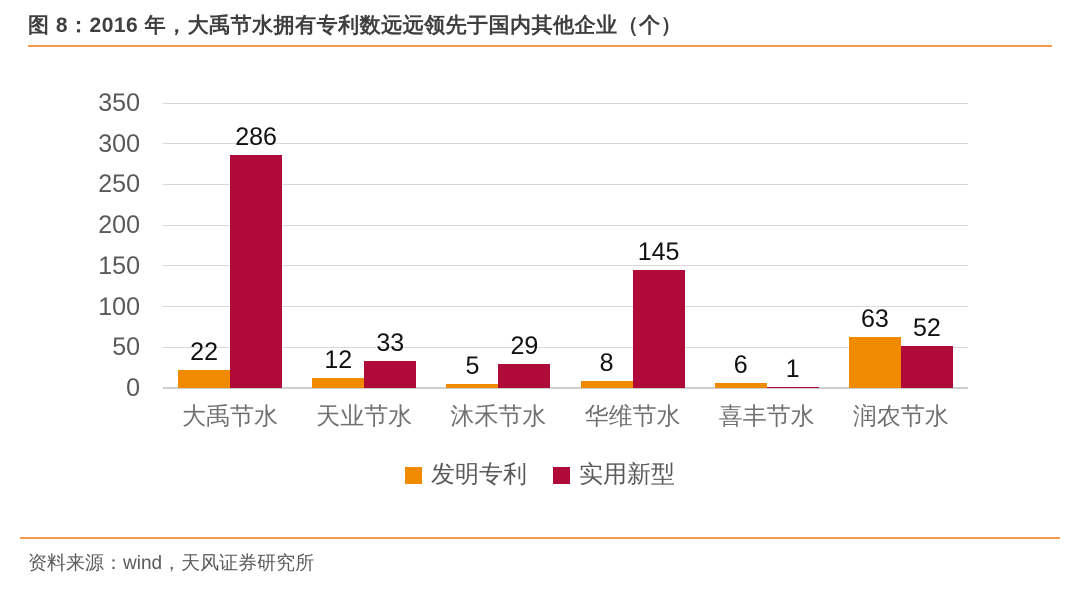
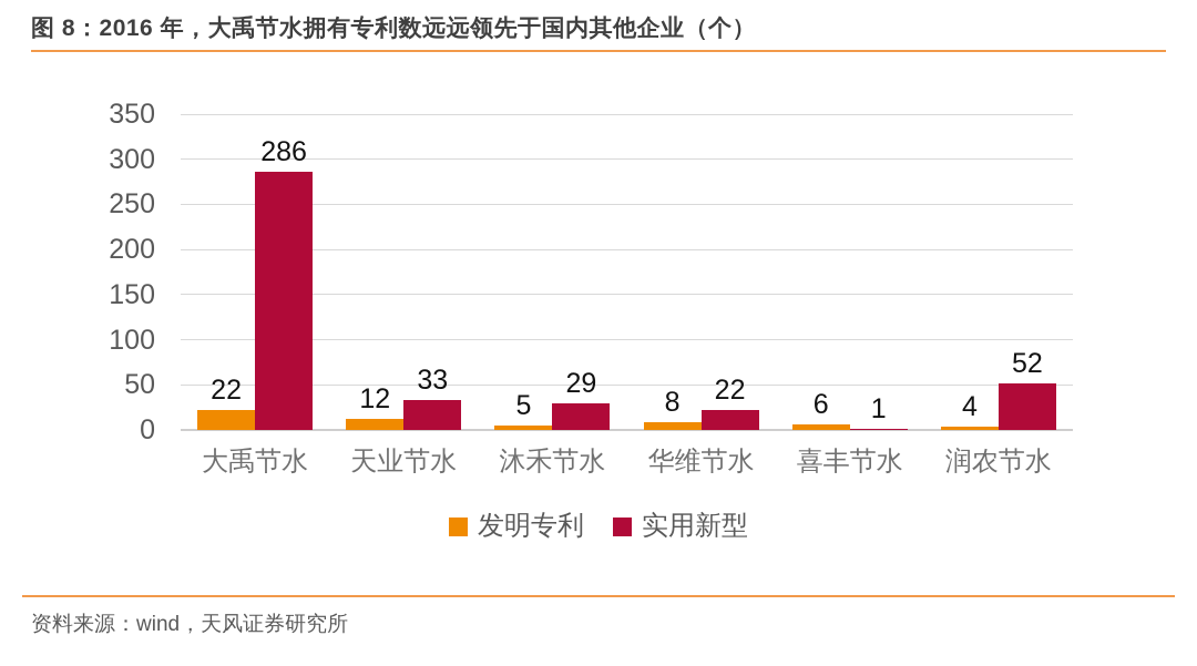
实用新型/华维节水: 145 -> 22
发明专利/润农节水: 63 -> 4
